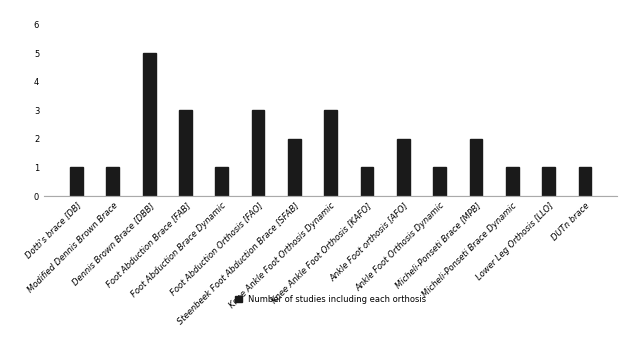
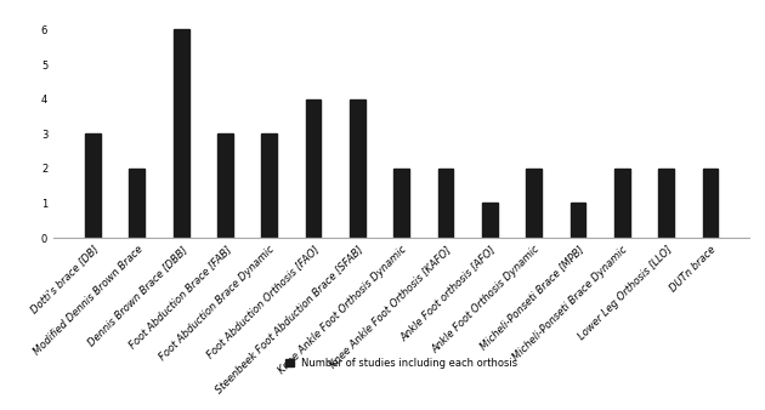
Dotti's brace [DB]: 1 -> 3
Modified Dennis Brown Brace: 1 -> 2
Dennis Brown Brace [DBB]: 5 -> 6
Foot Abduction Brace Dynamic: 1 -> 3
Foot Abduction Orthosis [FAO]: 3 -> 4
Steenbeek Foot Abduction Brace [SFAB]: 2 -> 4
Knee Ankle Foot Orthosis Dynamic: 3 -> 2
Knee Ankle Foot Orthosis [KAFO]: 1 -> 2
Ankle Foot orthosis [AFO]: 2 -> 1
Ankle Foot Orthosis Dynamic: 1 -> 2
Micheli-Ponseti Brace [MPB]: 2 -> 1
Micheli-Ponseti Brace Dynamic: 1 -> 2
Lower Leg Orthosis [LLO]: 1 -> 2
DUTn brace: 1 -> 2
